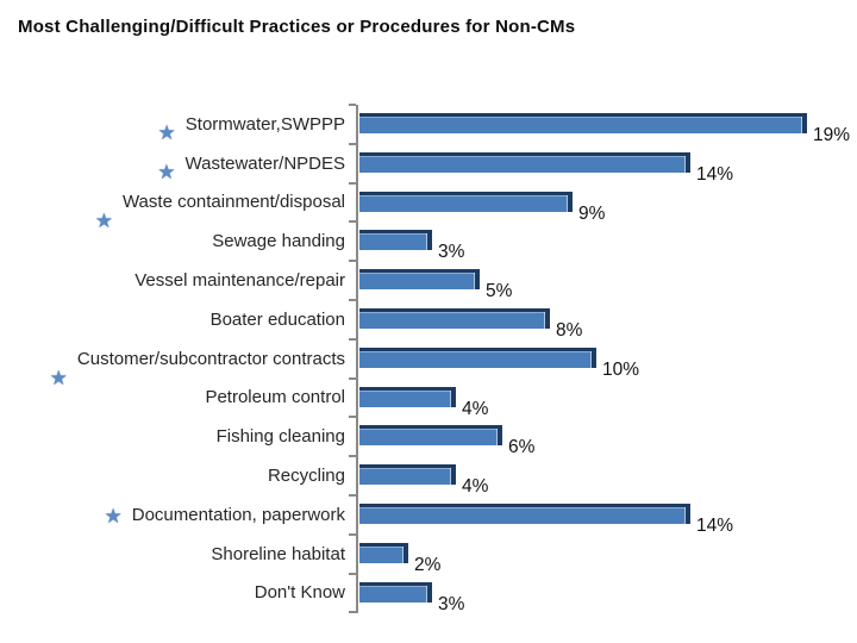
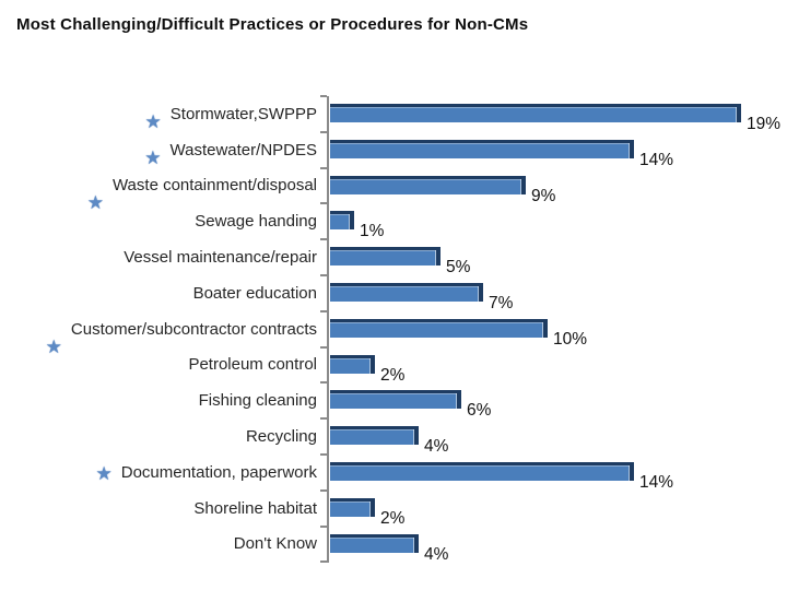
Sewage handing: 3% -> 1%
Boater education: 8% -> 7%
Petroleum control: 4% -> 2%
Don't Know: 3% -> 4%
